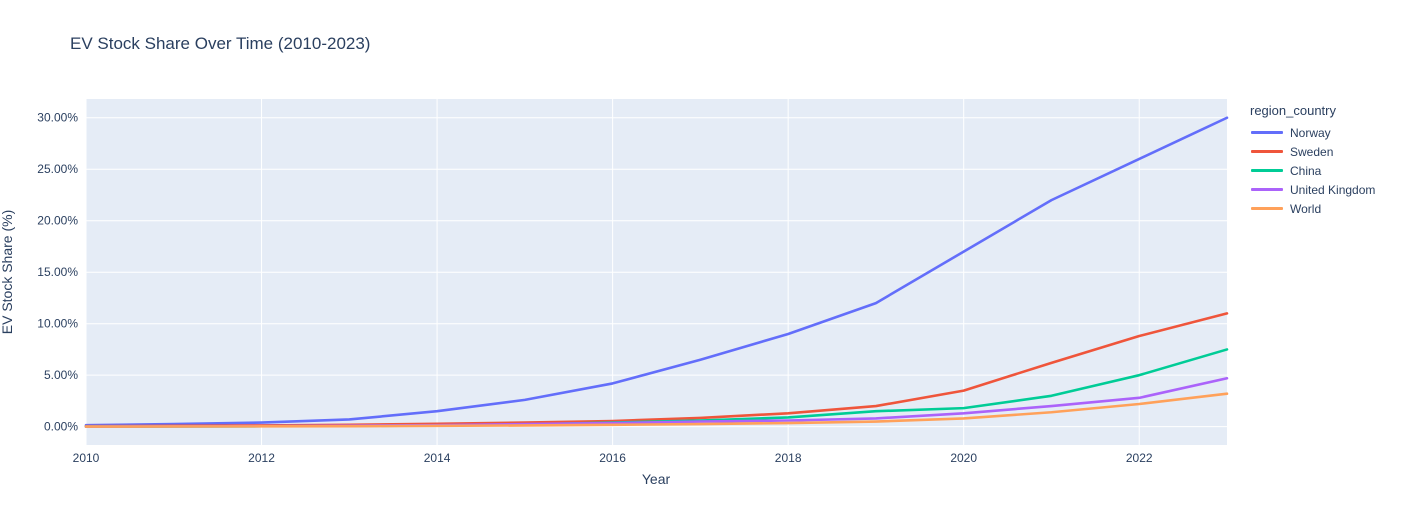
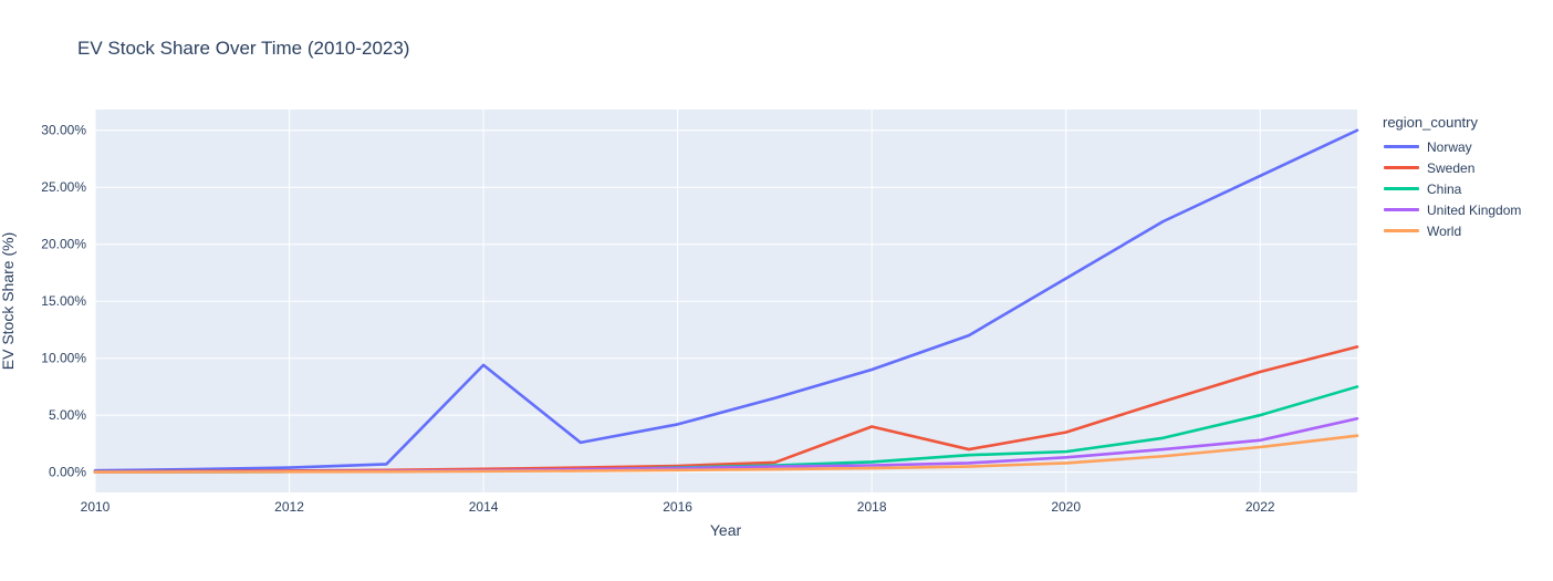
Norway/2014: 1.5% -> 9.4%
Sweden/2018: 1.3% -> 4.0%
